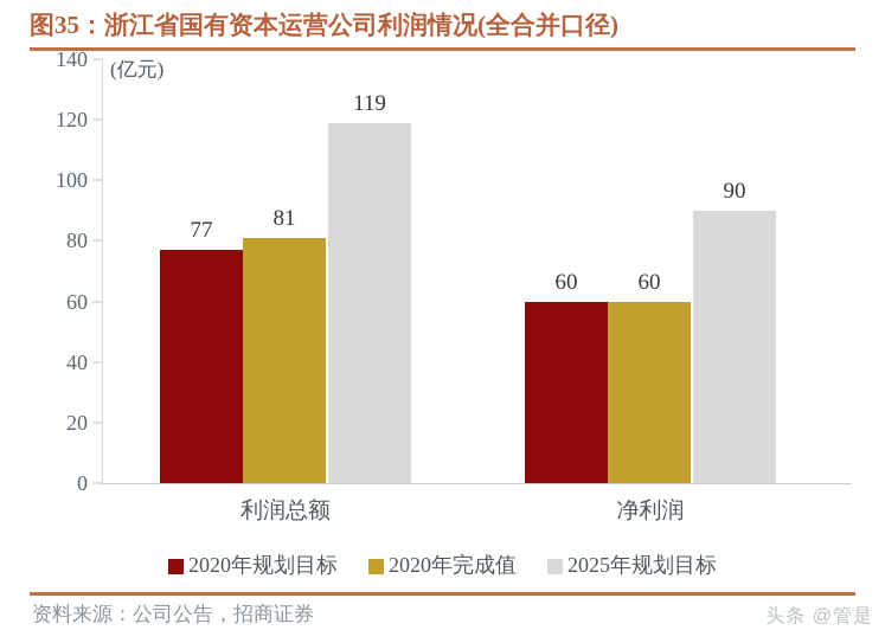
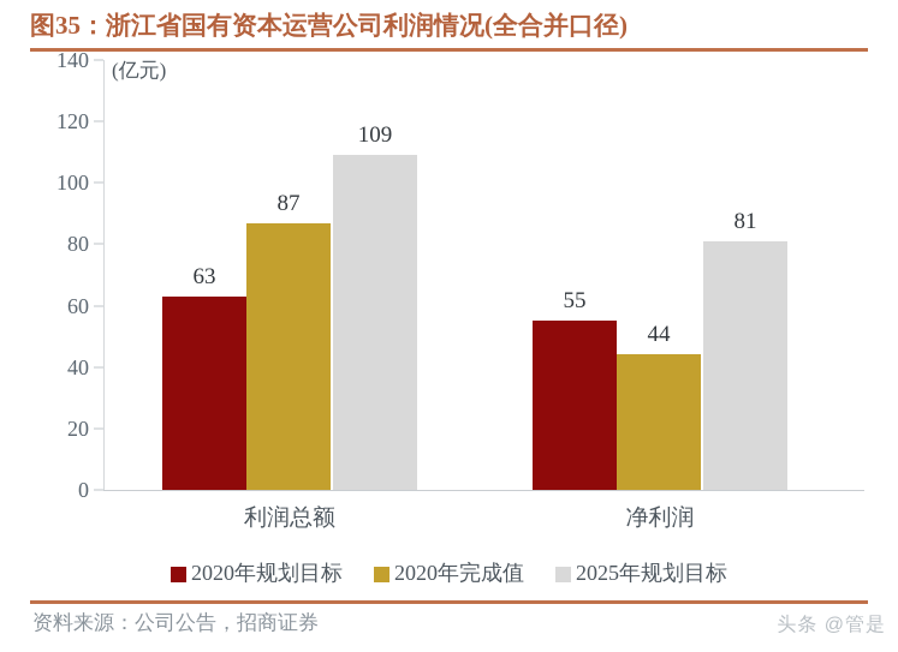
2020年规划目标/利润总额: 77 -> 63
2020年完成值/利润总额: 81 -> 87
2025年规划目标/利润总额: 119 -> 109
2020年规划目标/净利润: 60 -> 55
2020年完成值/净利润: 60 -> 44
2025年规划目标/净利润: 90 -> 81
